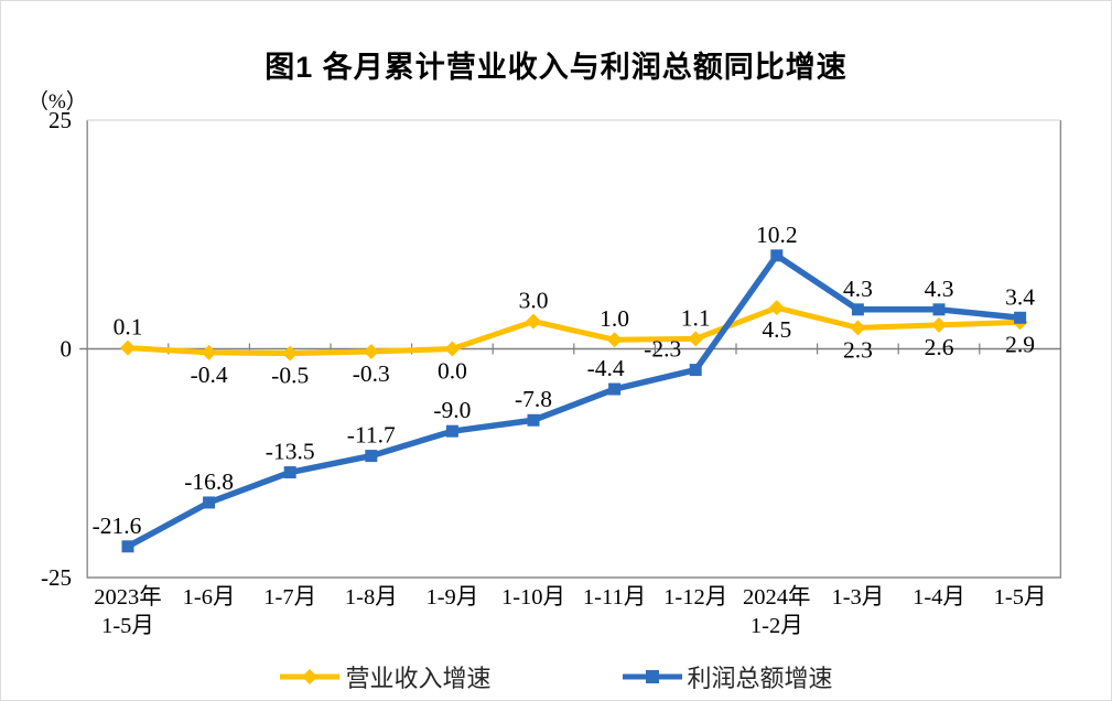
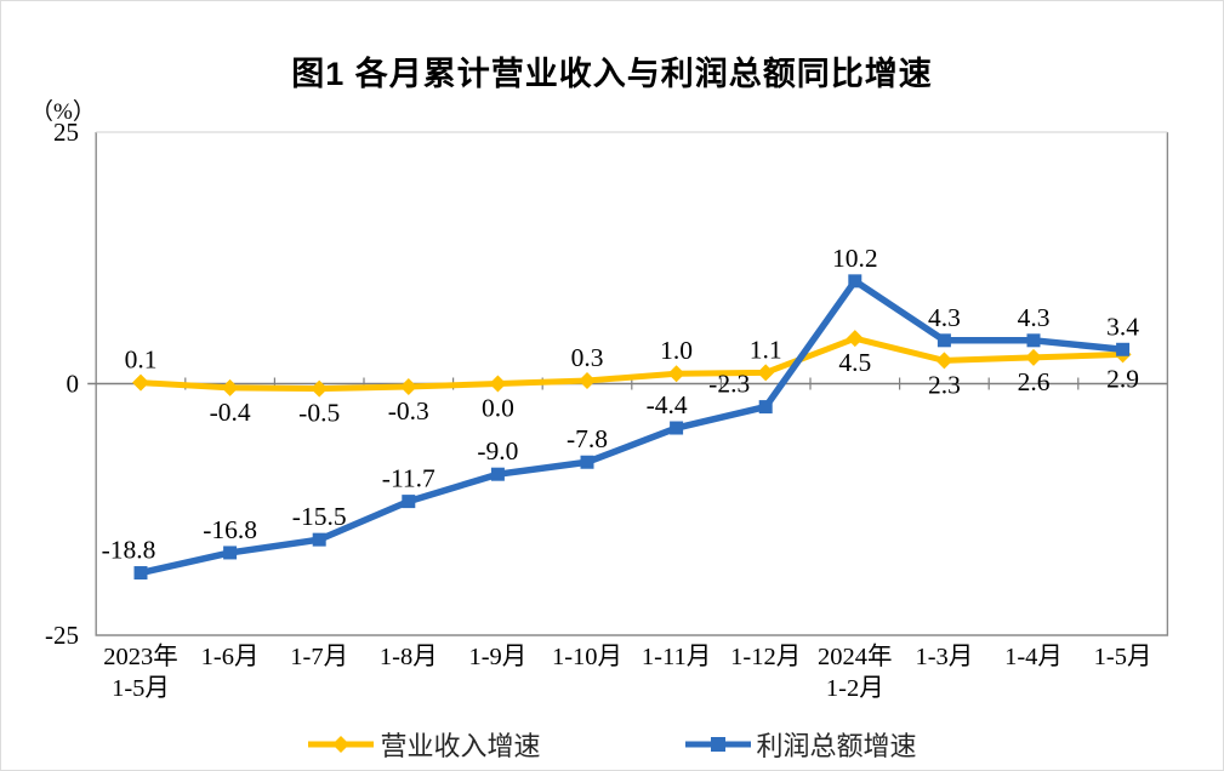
利润总额增速/2023年 1-5月: -21.6 -> -18.8
利润总额增速/1-7月: -13.5 -> -15.5
营业收入增速/1-10月: 3.0 -> 0.3
